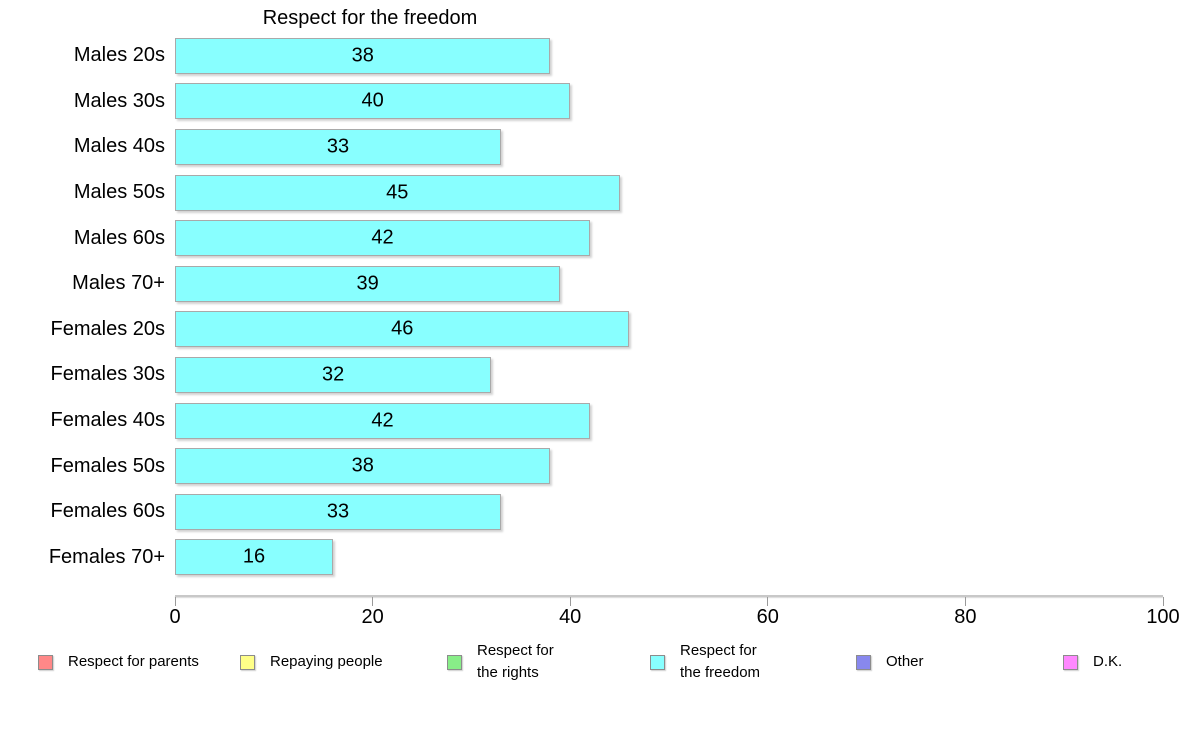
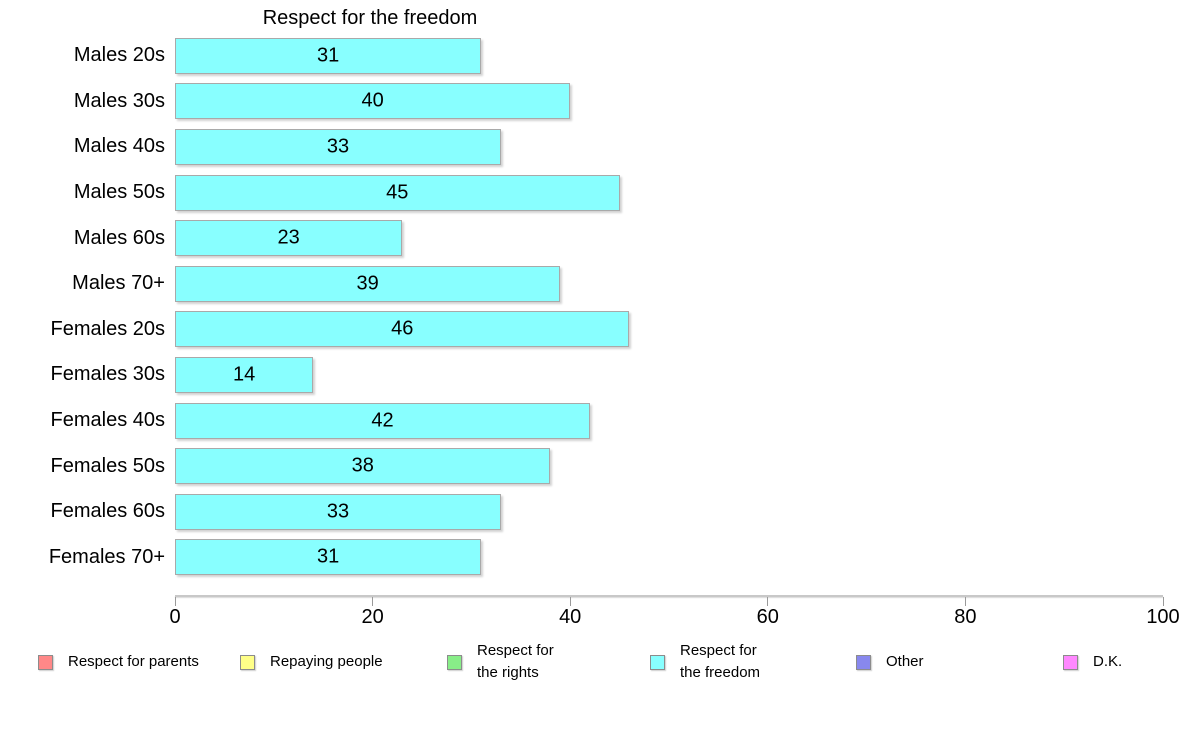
Males 20s: 38 -> 31
Males 60s: 42 -> 23
Females 30s: 32 -> 14
Females 70+: 16 -> 31
